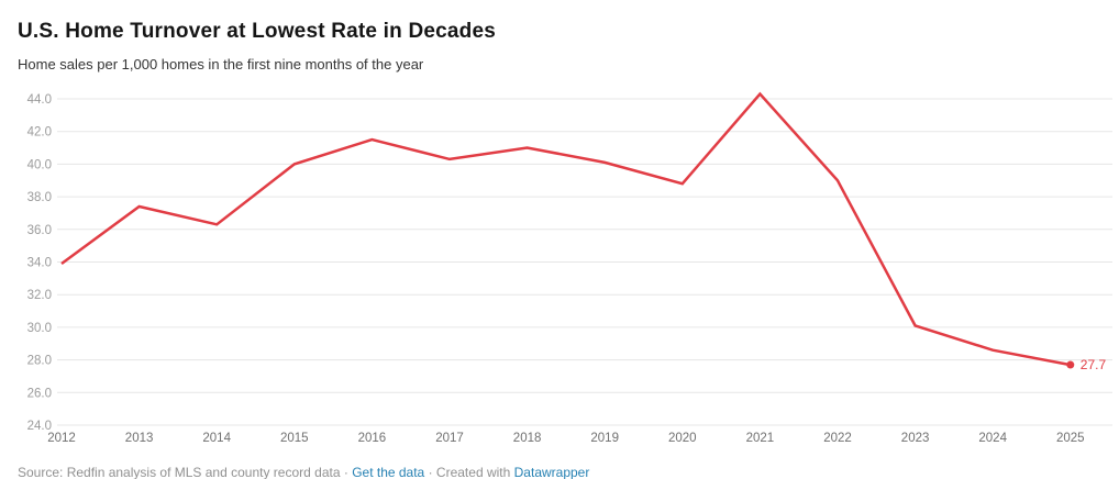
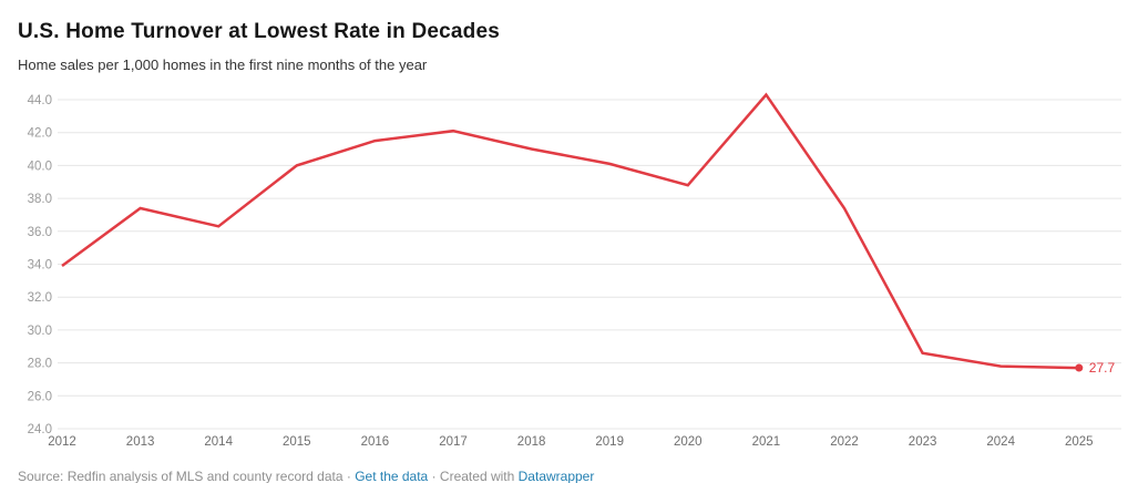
2017: 40.3 -> 42.1
2022: 39.0 -> 37.4
2023: 30.1 -> 28.6
2024: 28.6 -> 27.8
